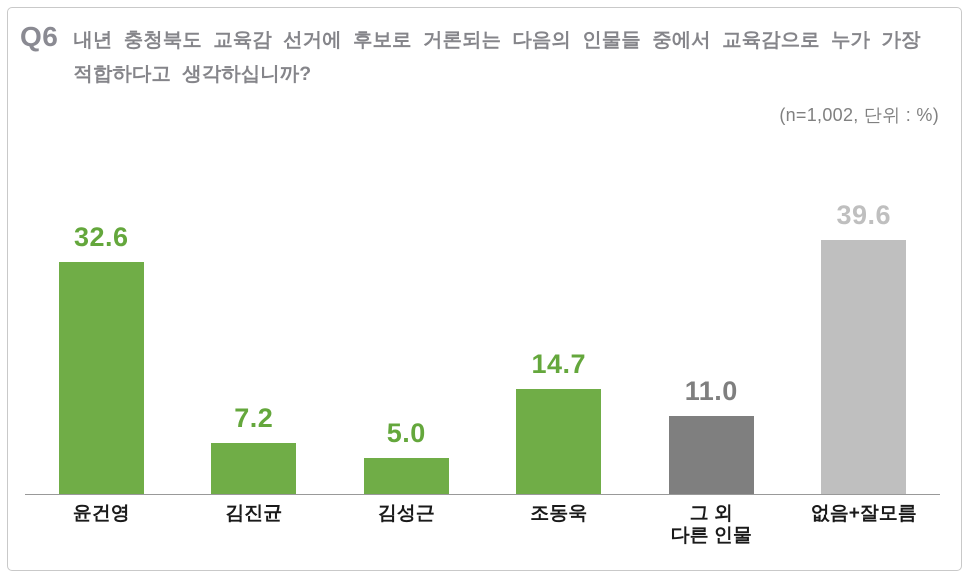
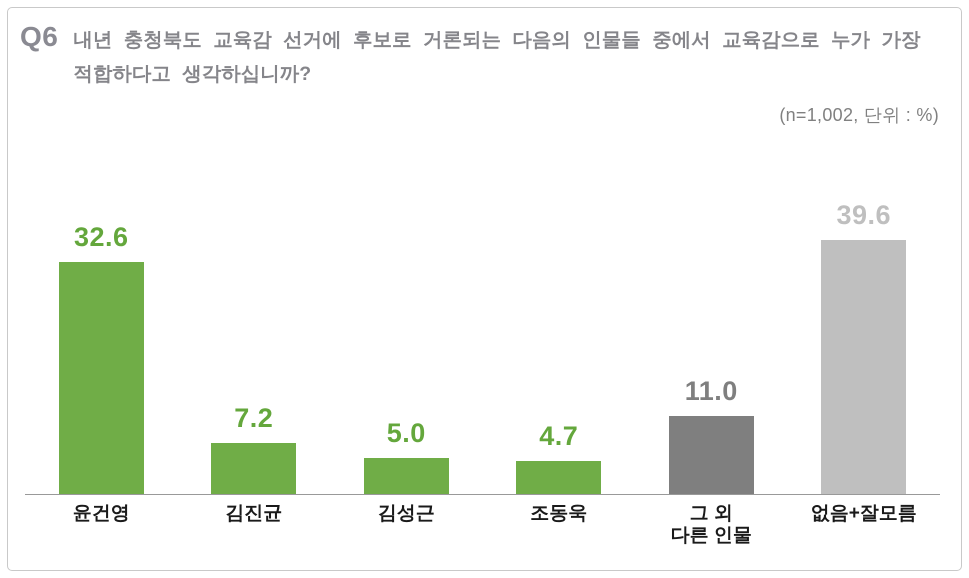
조동욱: 14.7 -> 4.7
